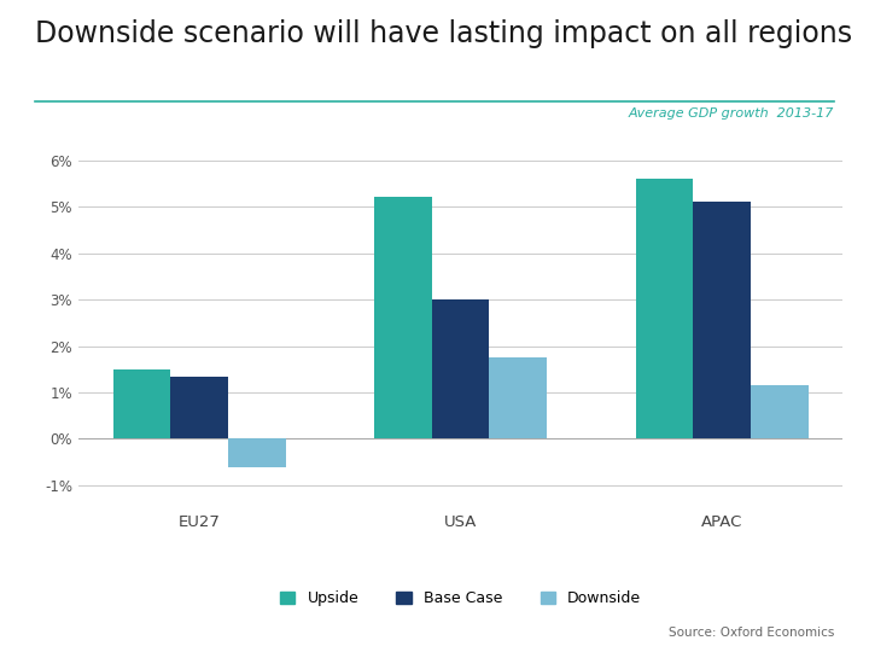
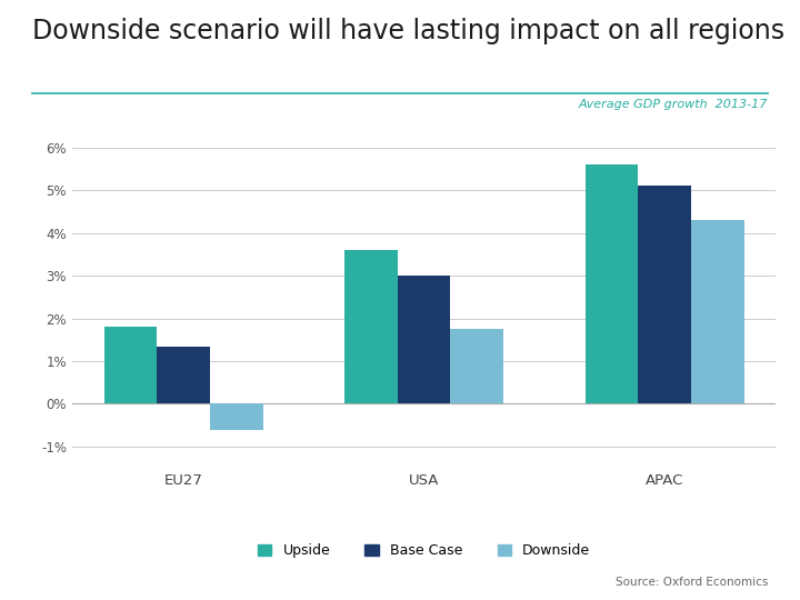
Upside/EU27: 1.5% -> 1.8%
Upside/USA: 5.2% -> 3.6%
Downside/APAC: 1.15% -> 4.30%
